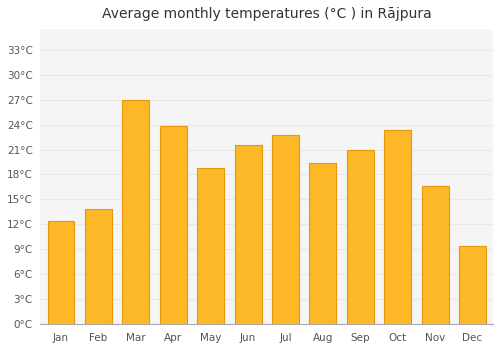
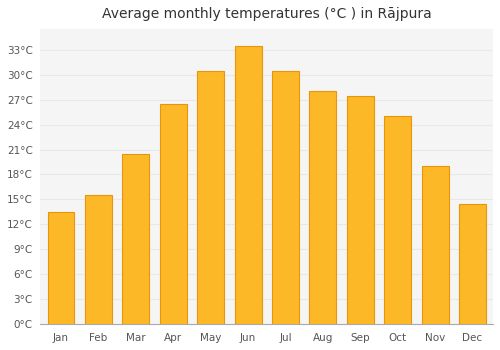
Jan: 12.4°C -> 13.5°C
Feb: 13.8°C -> 15.5°C
Mar: 27.0°C -> 20.5°C
Apr: 23.8°C -> 26.5°C
May: 18.8°C -> 30.5°C
Jun: 21.6°C -> 33.5°C
Jul: 22.8°C -> 30.5°C
Aug: 19.4°C -> 28.0°C
Sep: 21.0°C -> 27.5°C
Oct: 23.4°C -> 25.0°C
Nov: 16.6°C -> 19.0°C
Dec: 9.4°C -> 14.5°C
